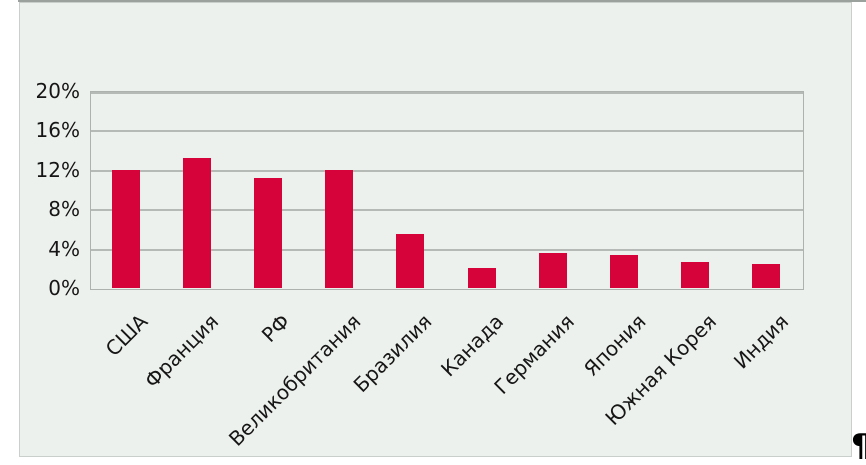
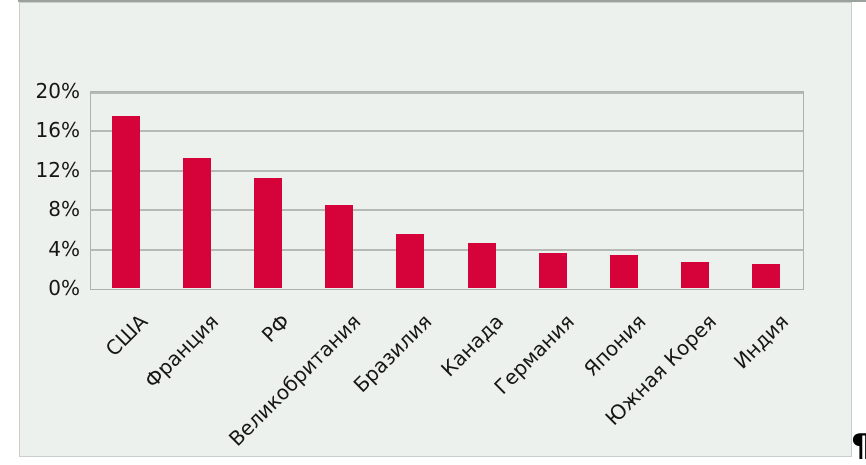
США: 12% -> 18%
Великобритания: 12% -> 8%
Канада: 2% -> 5%
